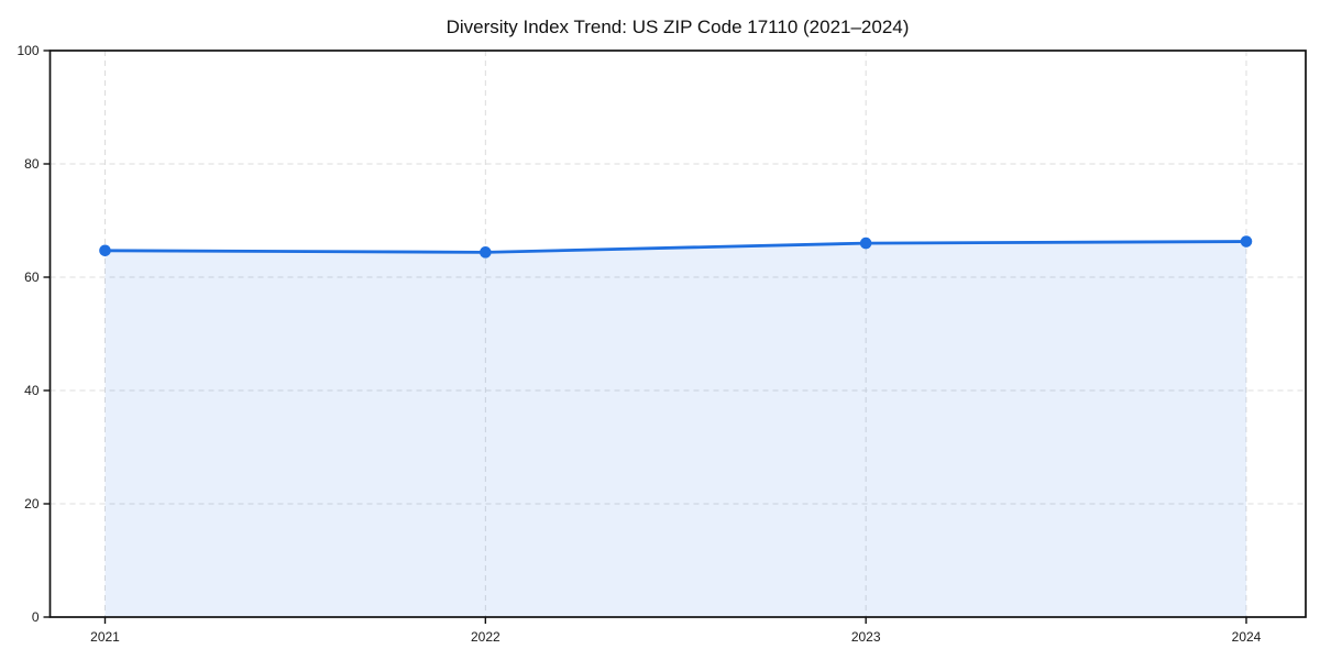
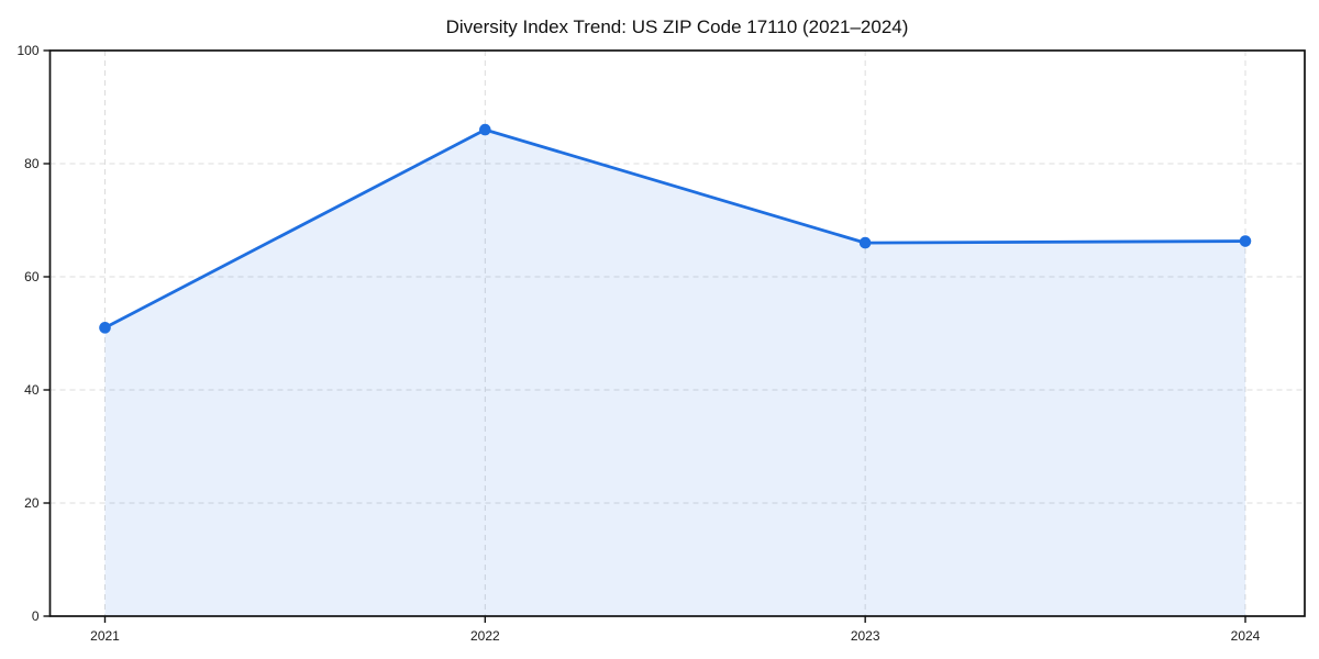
2021: 65 -> 51
2022: 64 -> 86
